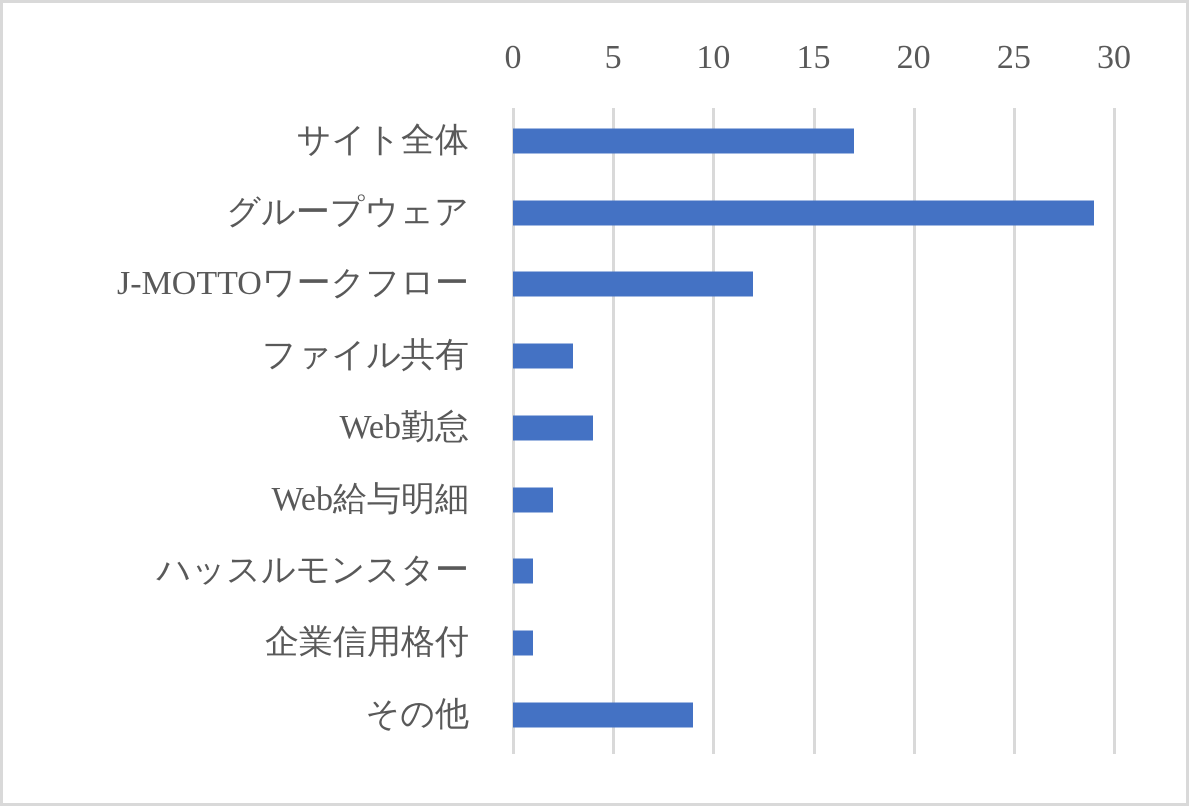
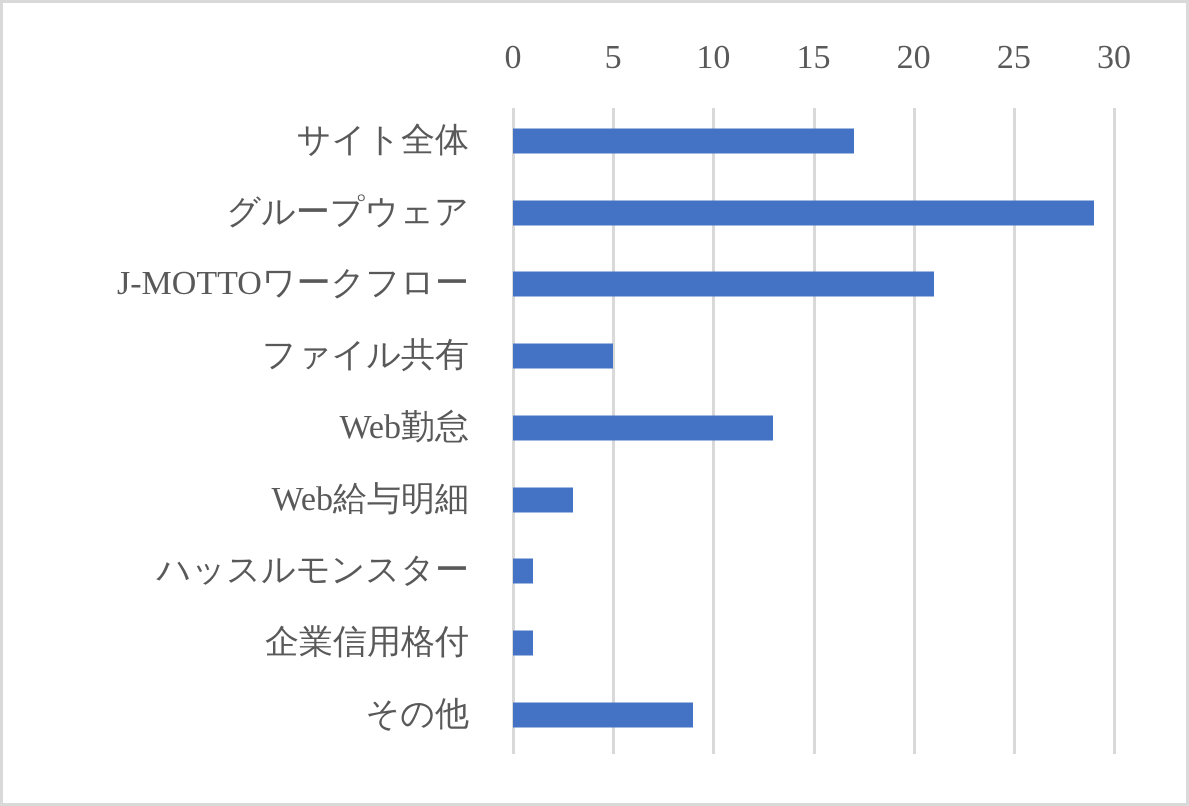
J-MOTTOワークフロー: 12 -> 21
ファイル共有: 3 -> 5
Web勤怠: 4 -> 13
Web給与明細: 2 -> 3
